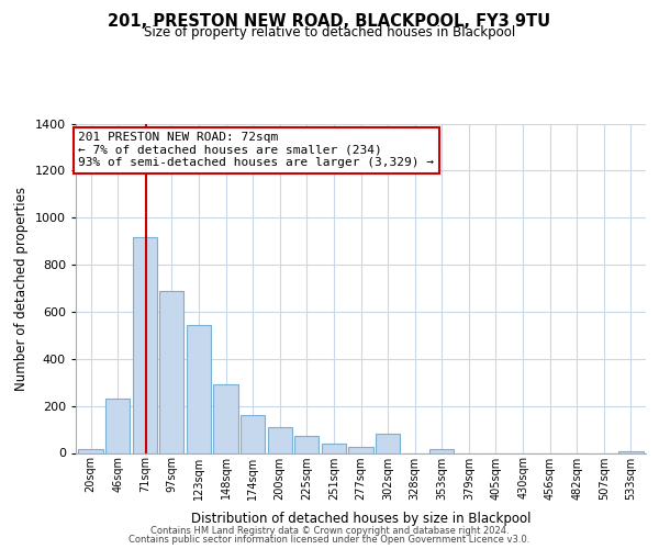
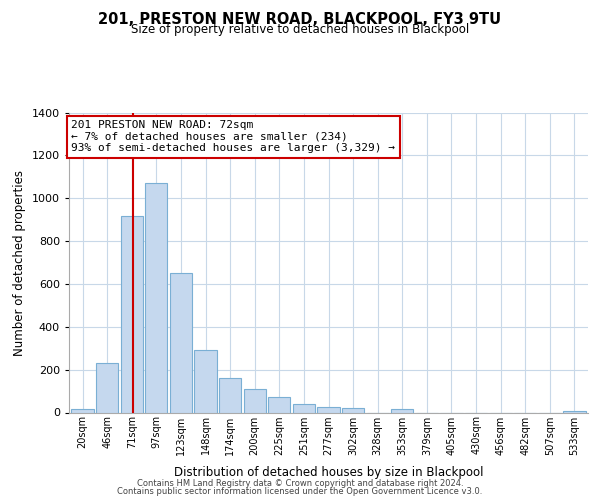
97sqm: 690 -> 1070
123sqm: 545 -> 650
302sqm: 80 -> 20
